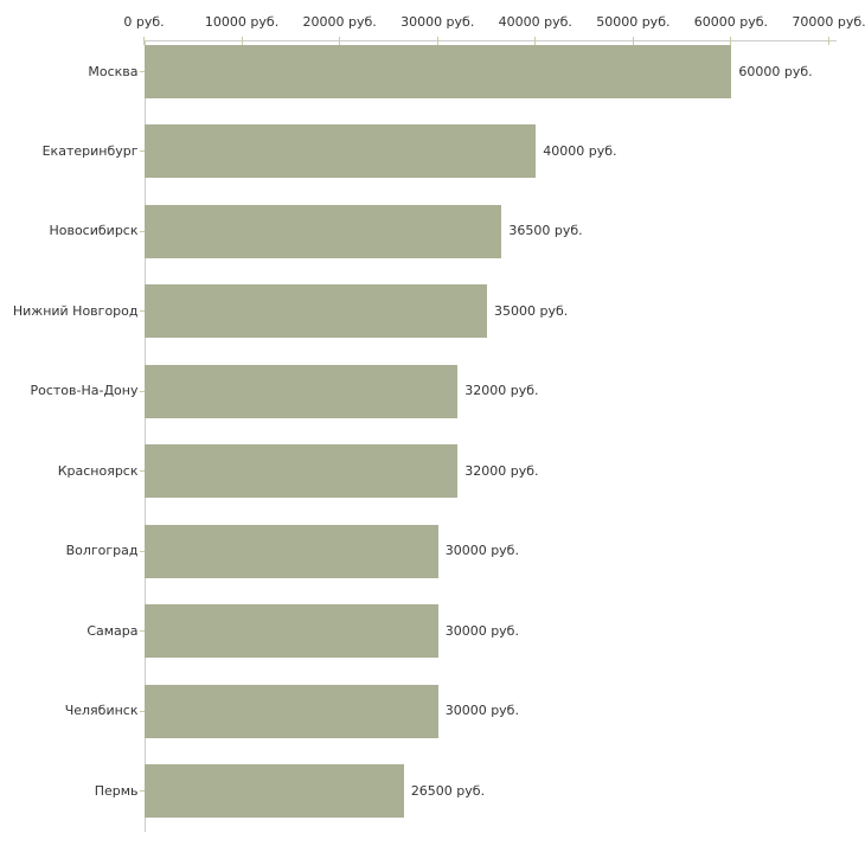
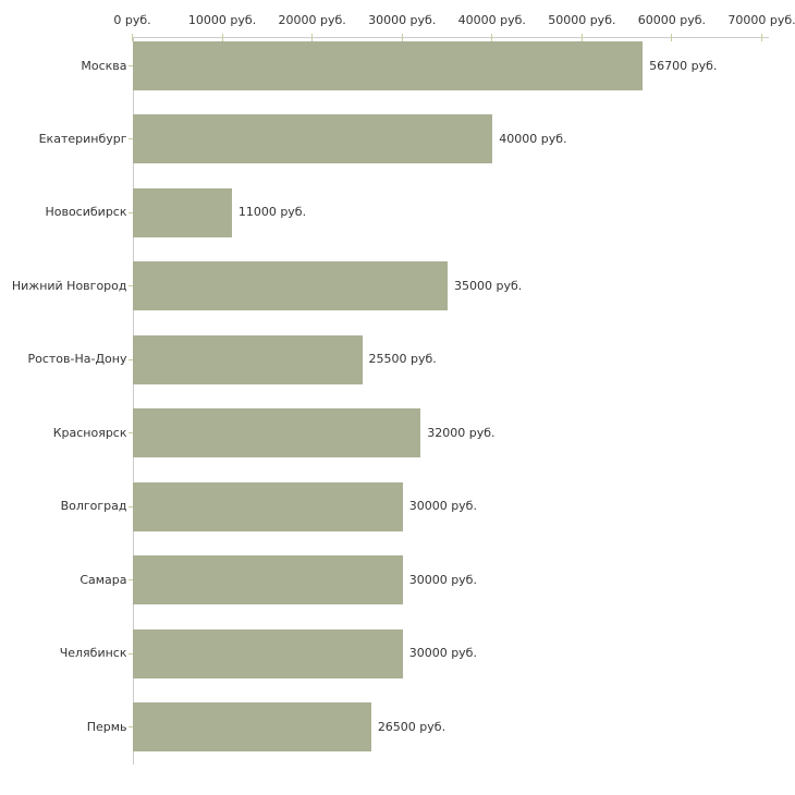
Москва: 60000 -> 56700
Новосибирск: 36500 -> 11000
Ростов-На-Дону: 32000 -> 25500
